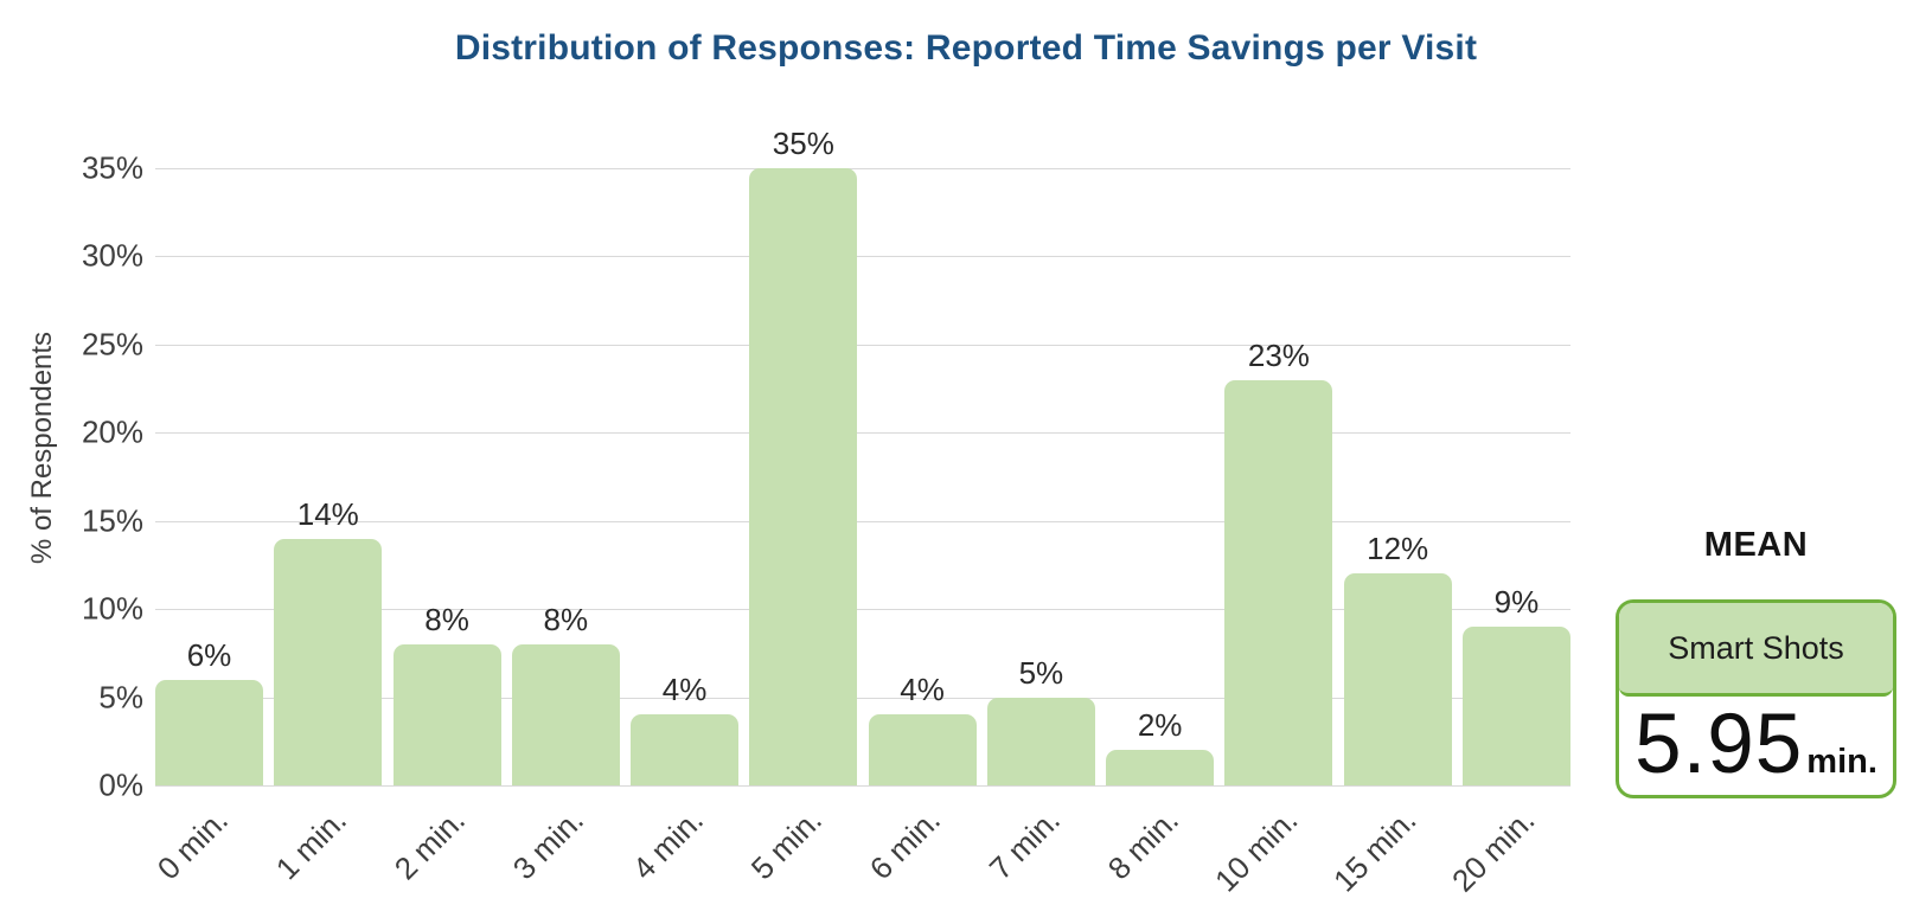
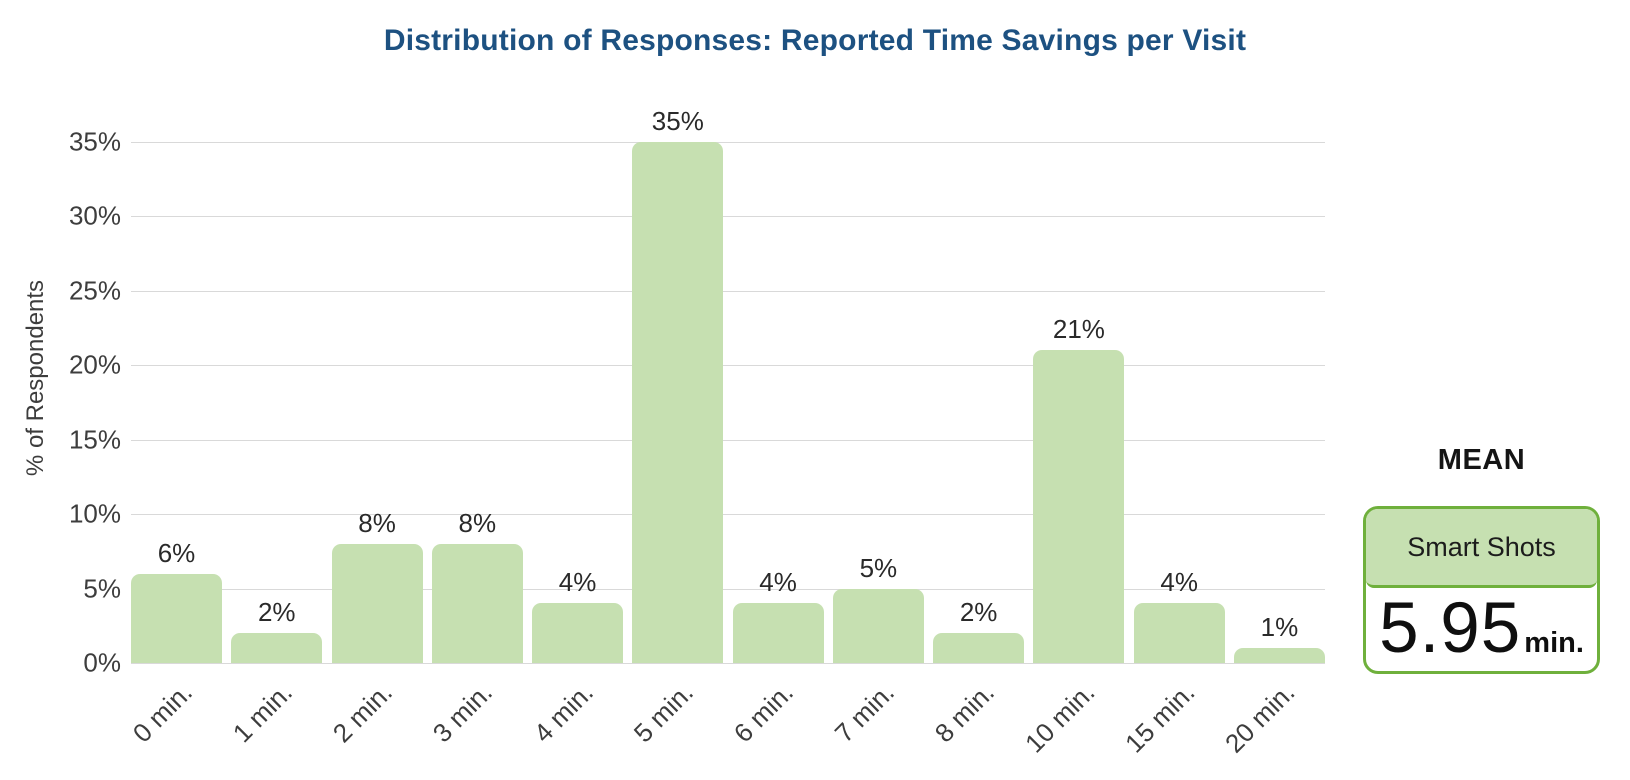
1 min.: 14% -> 2%
10 min.: 23% -> 21%
15 min.: 12% -> 4%
20 min.: 9% -> 1%
